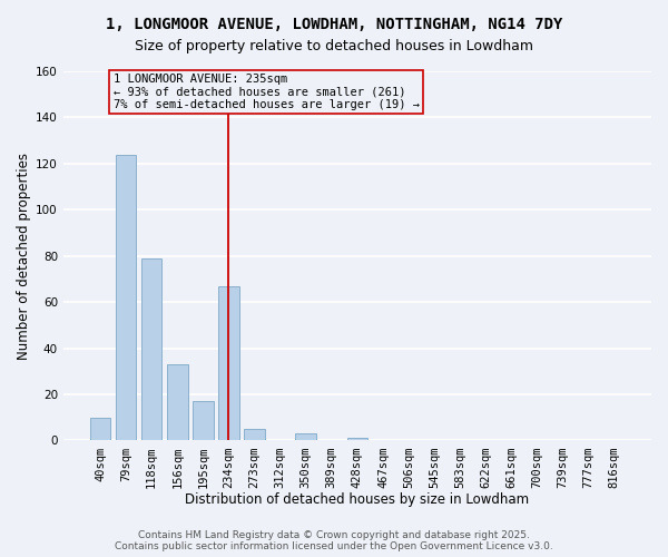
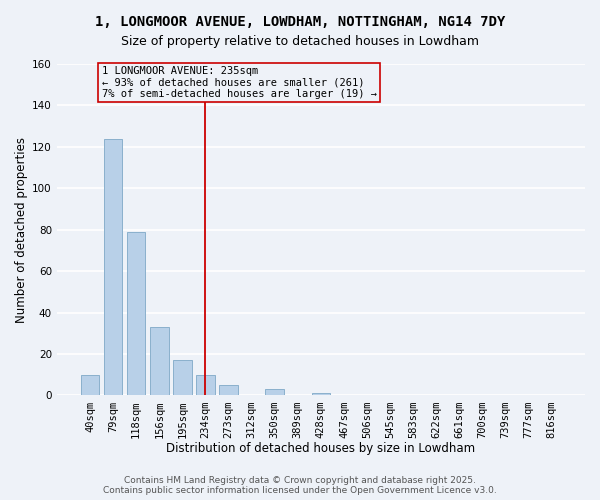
234sqm: 67 -> 10
